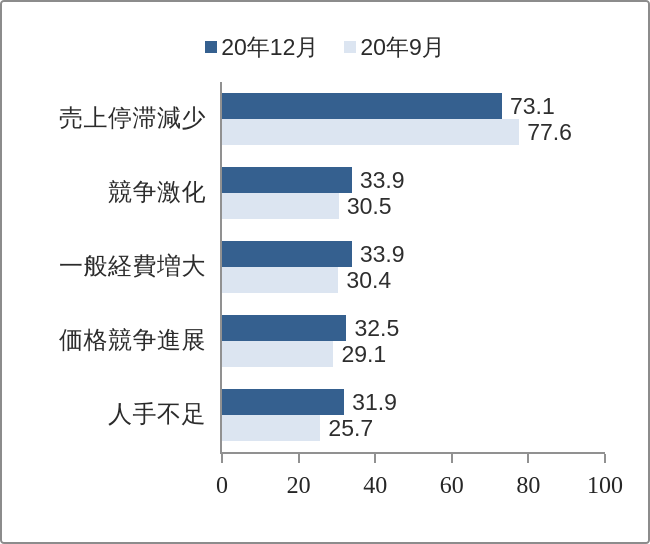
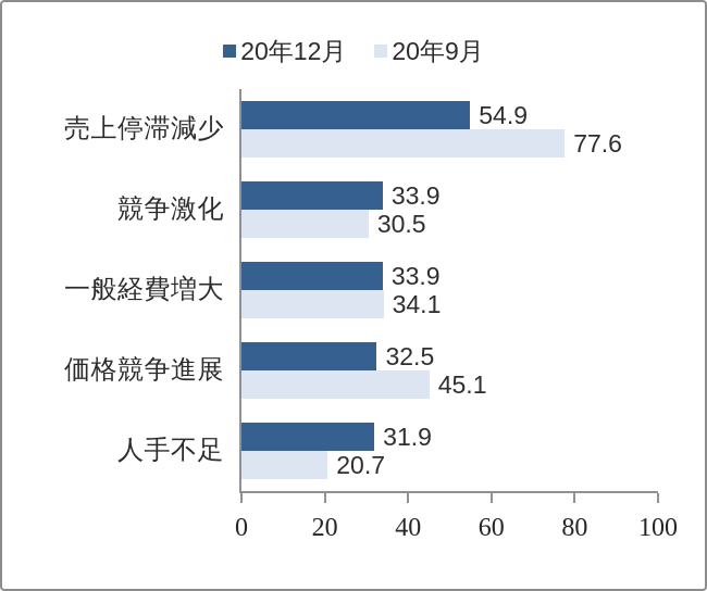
20年12月/売上停滞減少: 73.1 -> 54.9
20年9月/一般経費増大: 30.4 -> 34.1
20年9月/価格競争進展: 29.1 -> 45.1
20年9月/人手不足: 25.7 -> 20.7
